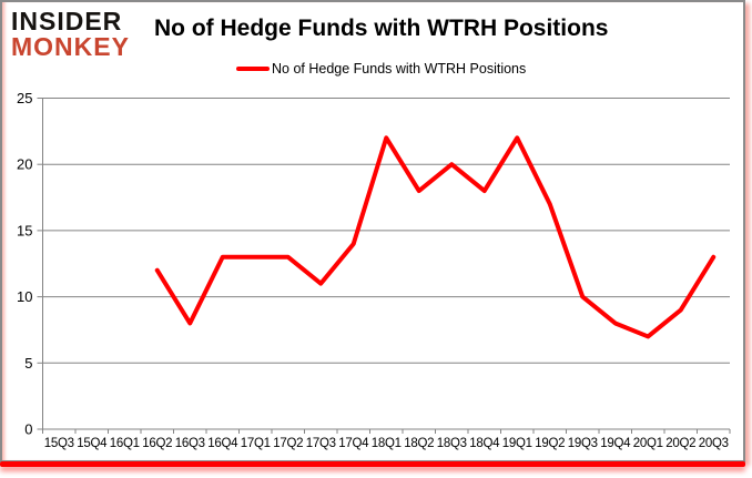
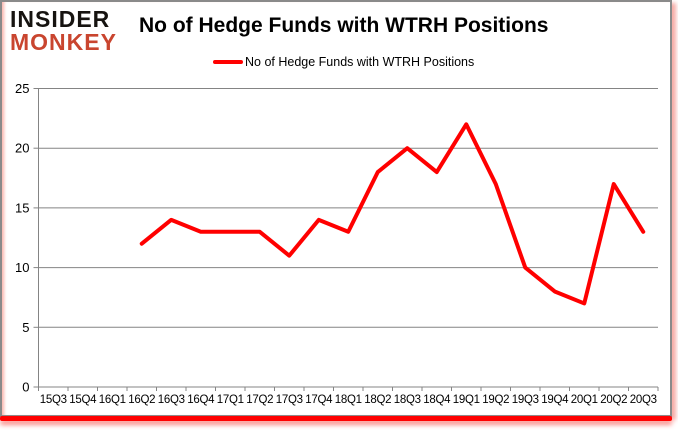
16Q3: 8 -> 14
18Q1: 22 -> 13
20Q2: 9 -> 17
